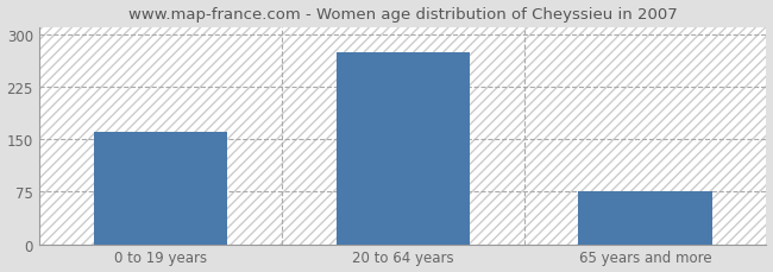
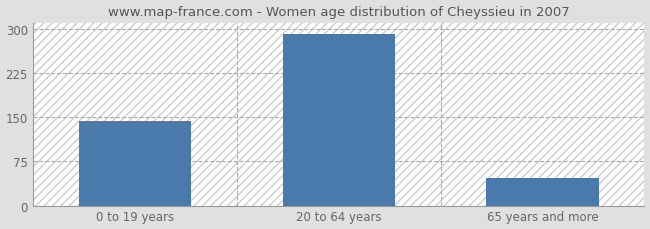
0 to 19 years: 160 -> 143
20 to 64 years: 274 -> 291
65 years and more: 76 -> 47
